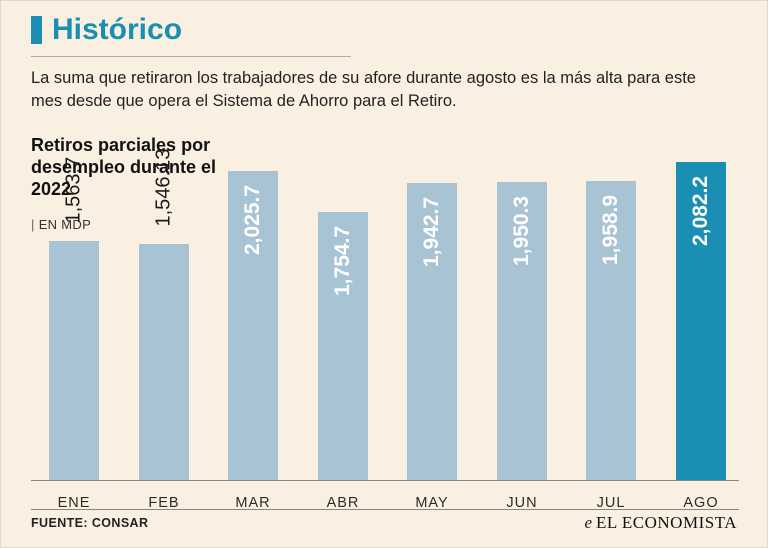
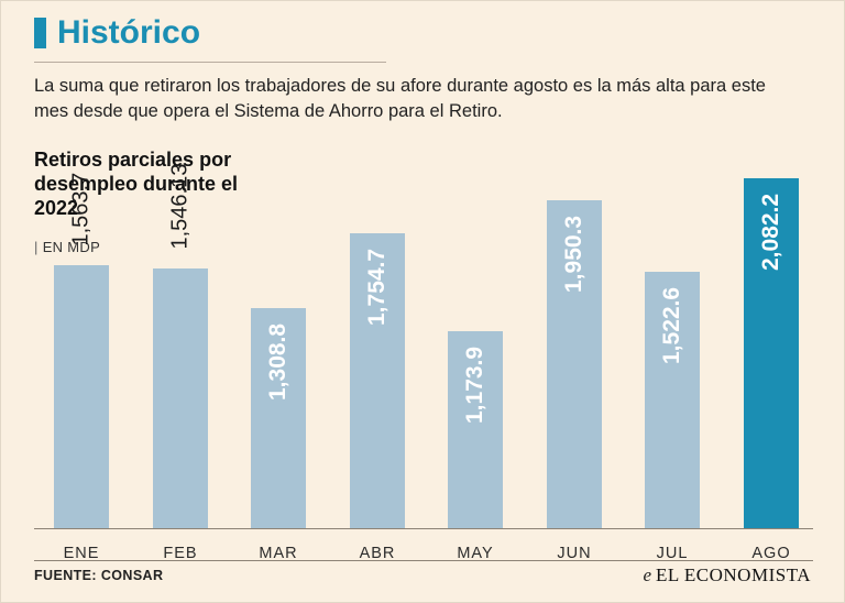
MAR: 2,025.7 -> 1,308.8
MAY: 1,942.7 -> 1,173.9
JUL: 1,958.9 -> 1,522.6
